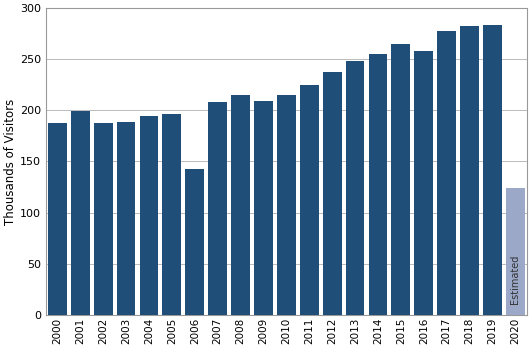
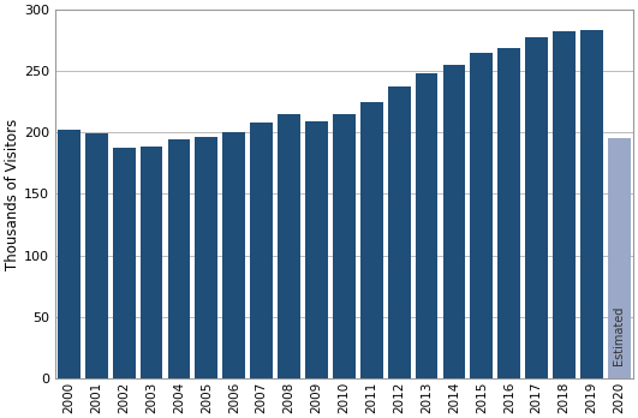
2000: 188 -> 202
2006: 143 -> 200
2016: 258 -> 269
2020: 124 -> 195
